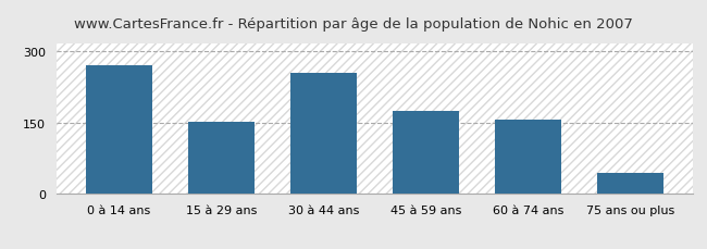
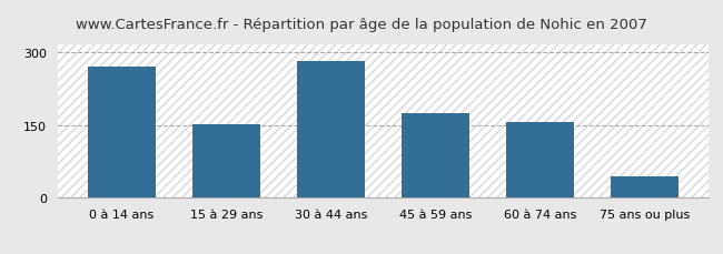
30 à 44 ans: 255 -> 281
